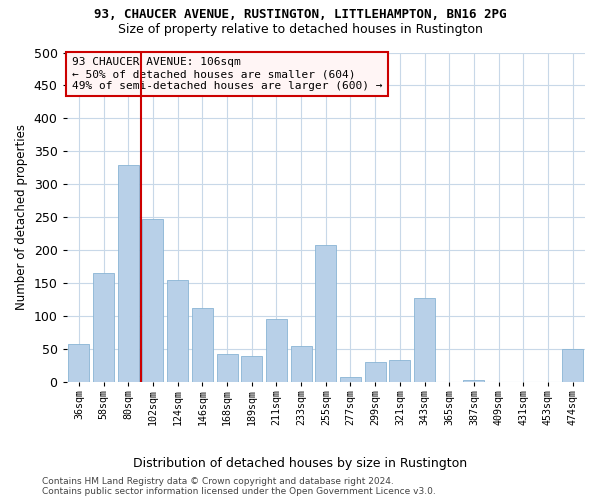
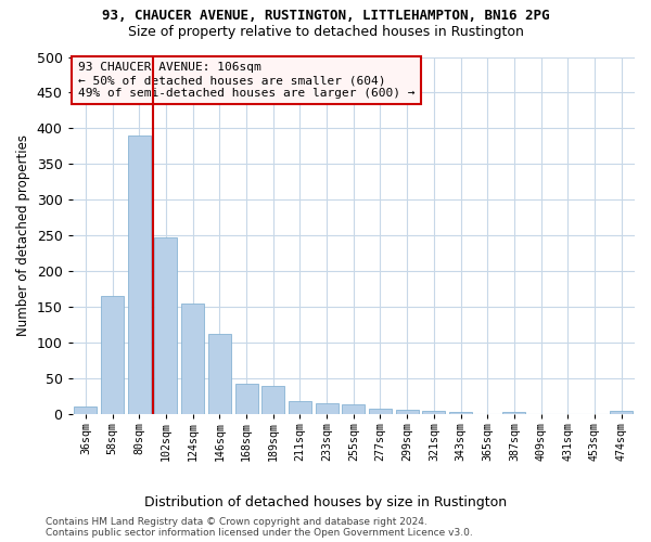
36sqm: 58 -> 10
80sqm: 330 -> 390
211sqm: 96 -> 18
233sqm: 54 -> 15
255sqm: 208 -> 13
299sqm: 30 -> 6
321sqm: 34 -> 4
343sqm: 128 -> 3
474sqm: 50 -> 4
